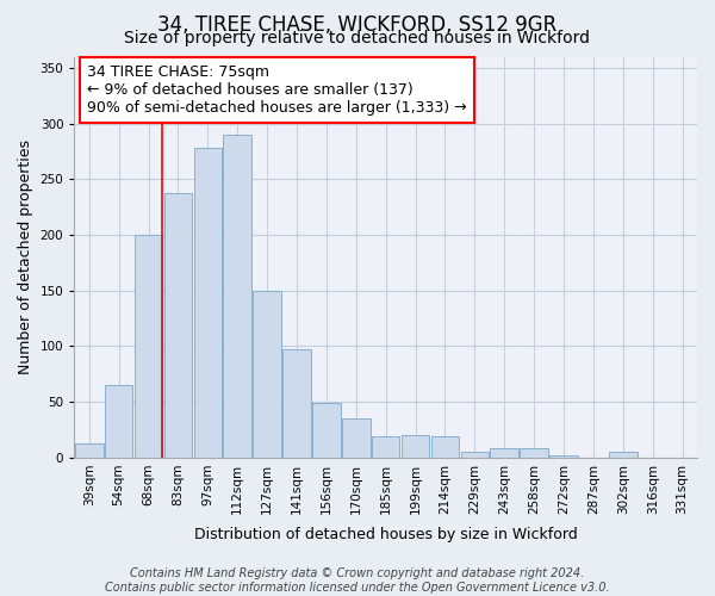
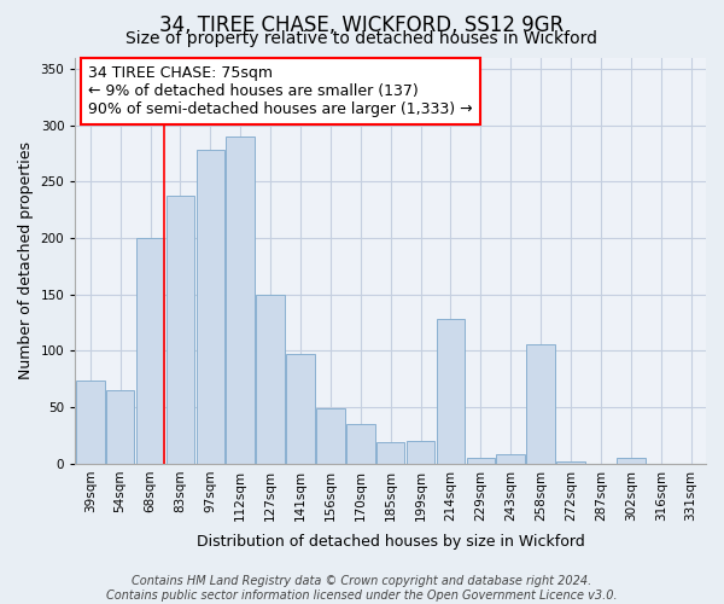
39sqm: 13 -> 74
214sqm: 19 -> 128
258sqm: 8 -> 106
